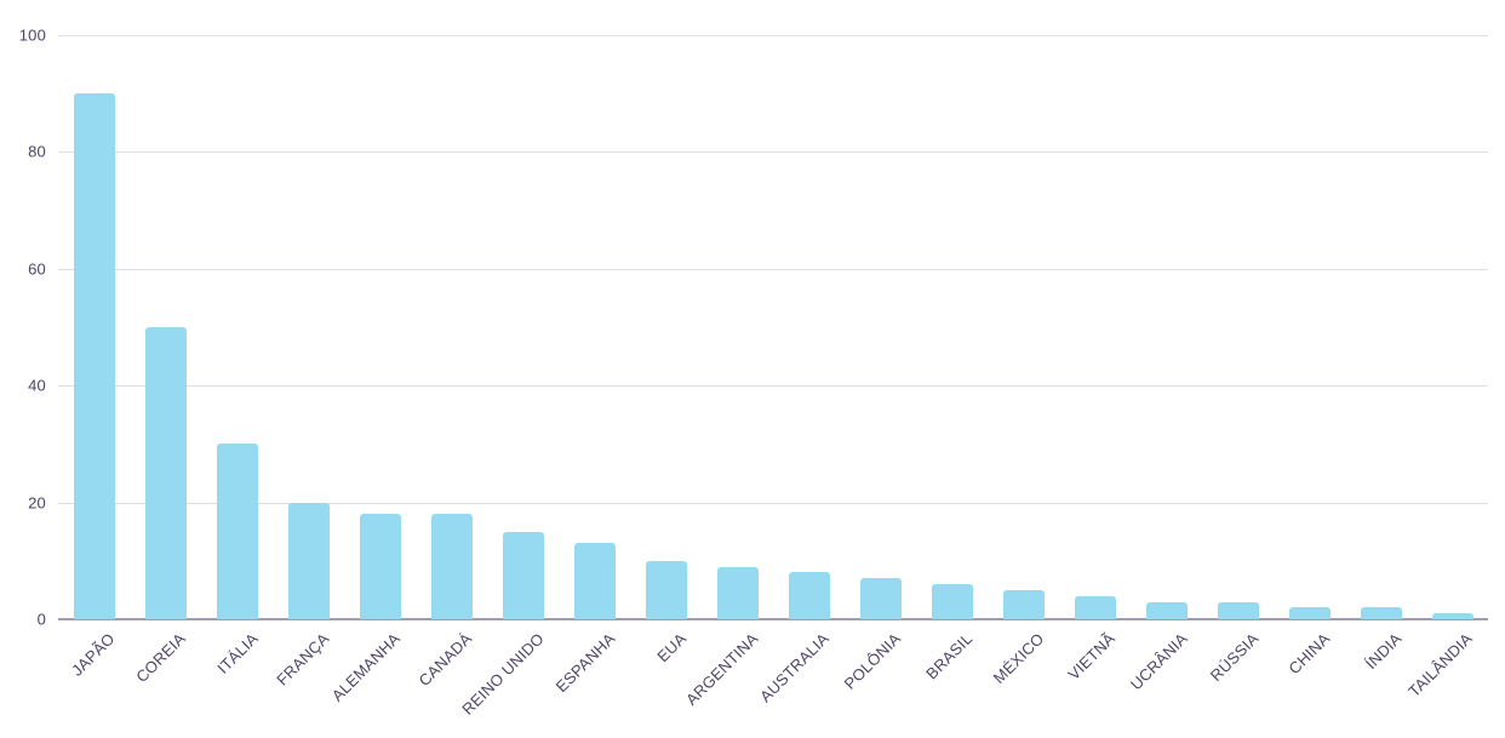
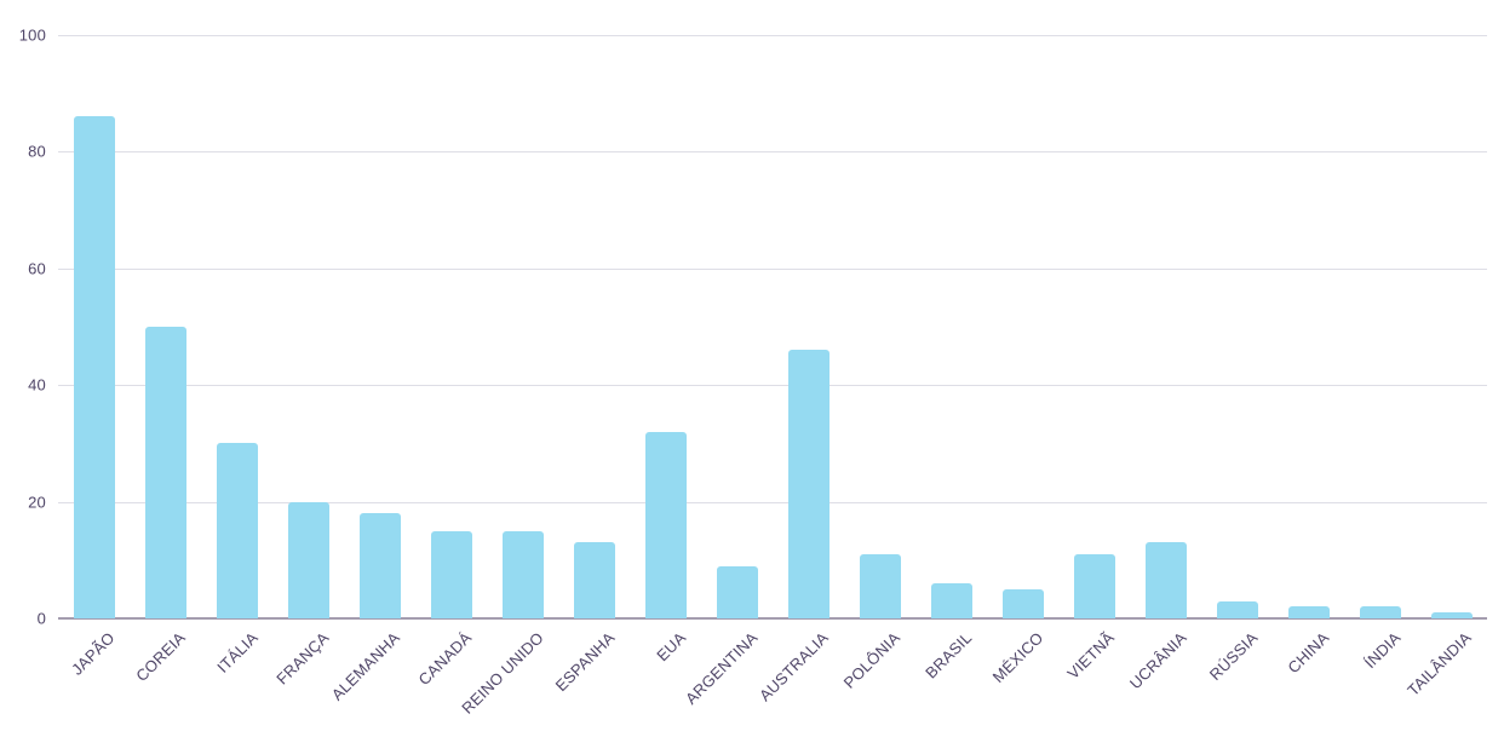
JAPÃO: 90 -> 86
CANADÁ: 18 -> 15
EUA: 10 -> 32
AUSTRALIA: 8 -> 46
POLÔNIA: 7 -> 11
VIETNÃ: 4 -> 11
UCRÂNIA: 3 -> 13
